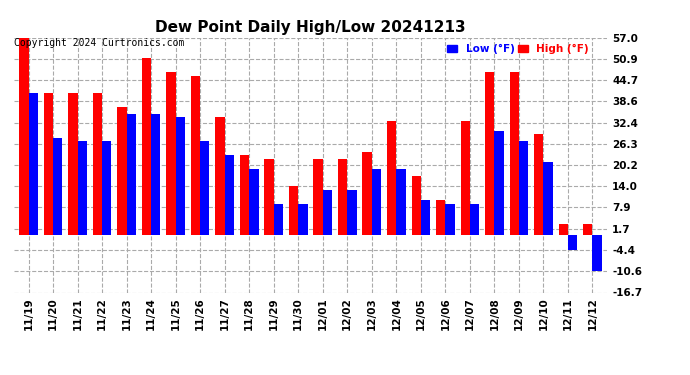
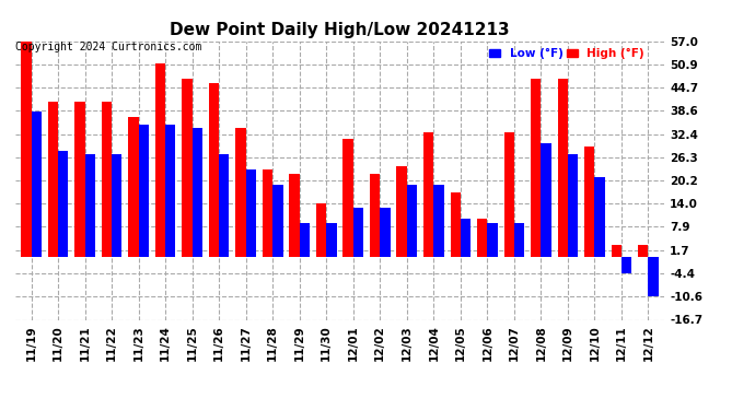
Low (°F)/11/19: 41.0 -> 38.5
High (°F)/12/01: 22 -> 31
